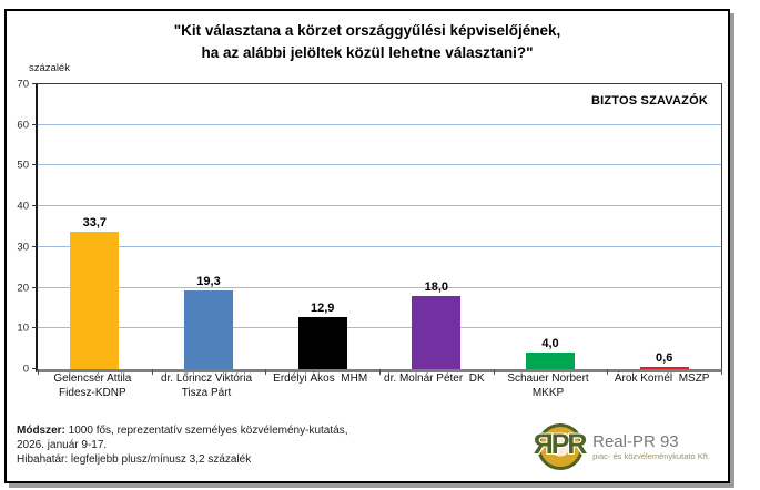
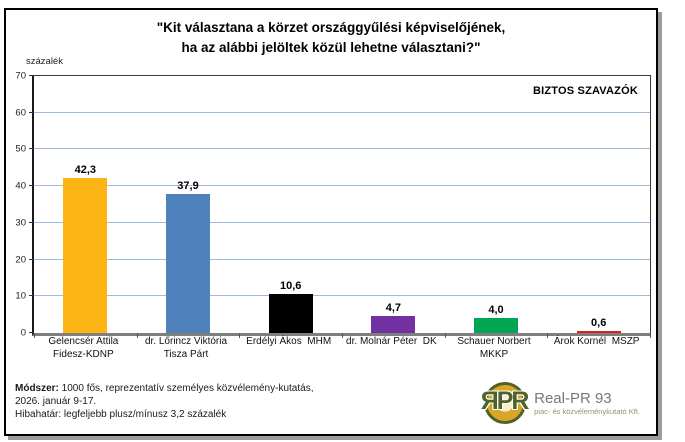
Gelencsér Attila Fidesz-KDNP: 33,7 -> 42,3
dr. Lőrincz Viktória Tisza Párt: 19,3 -> 37,9
Erdélyi Ákos MHM: 12,9 -> 10,6
dr. Molnár Péter DK: 18,0 -> 4,7
